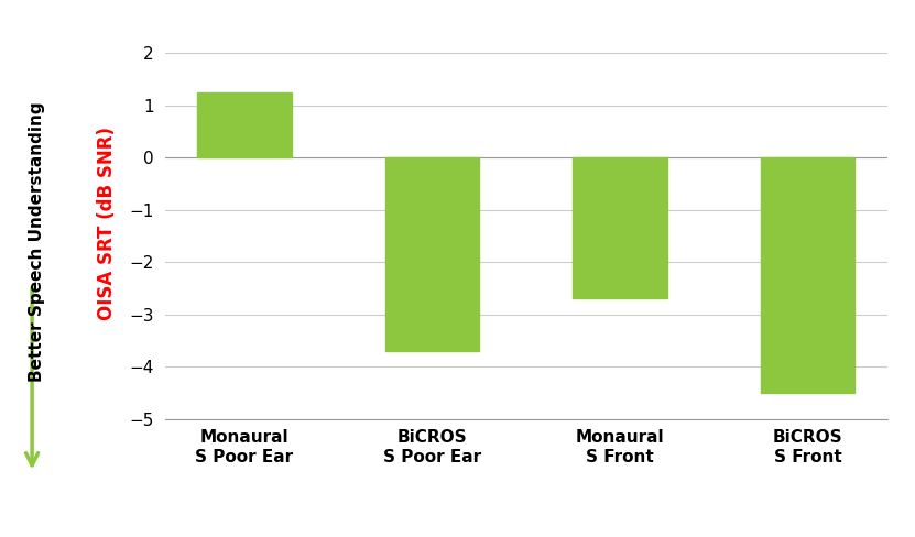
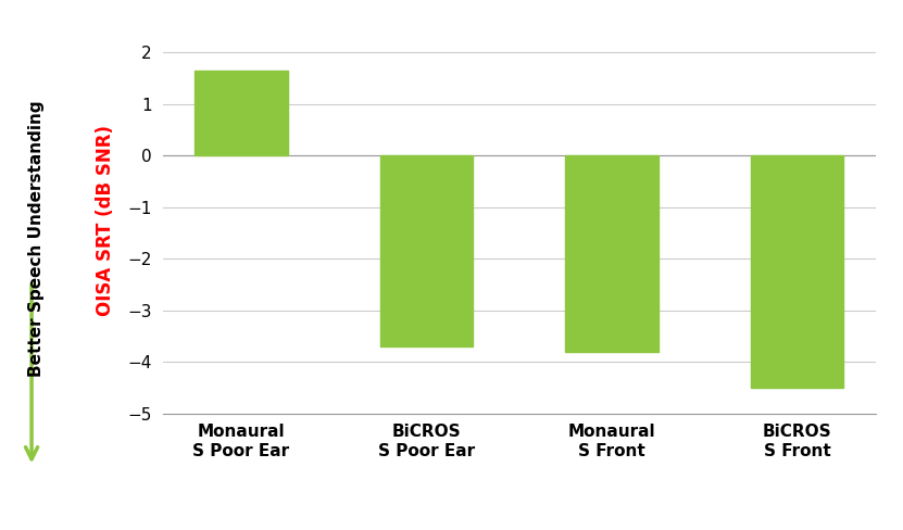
Monaural S Poor Ear: 1.25 -> 1.65
Monaural S Front: -2.70 -> -3.80
